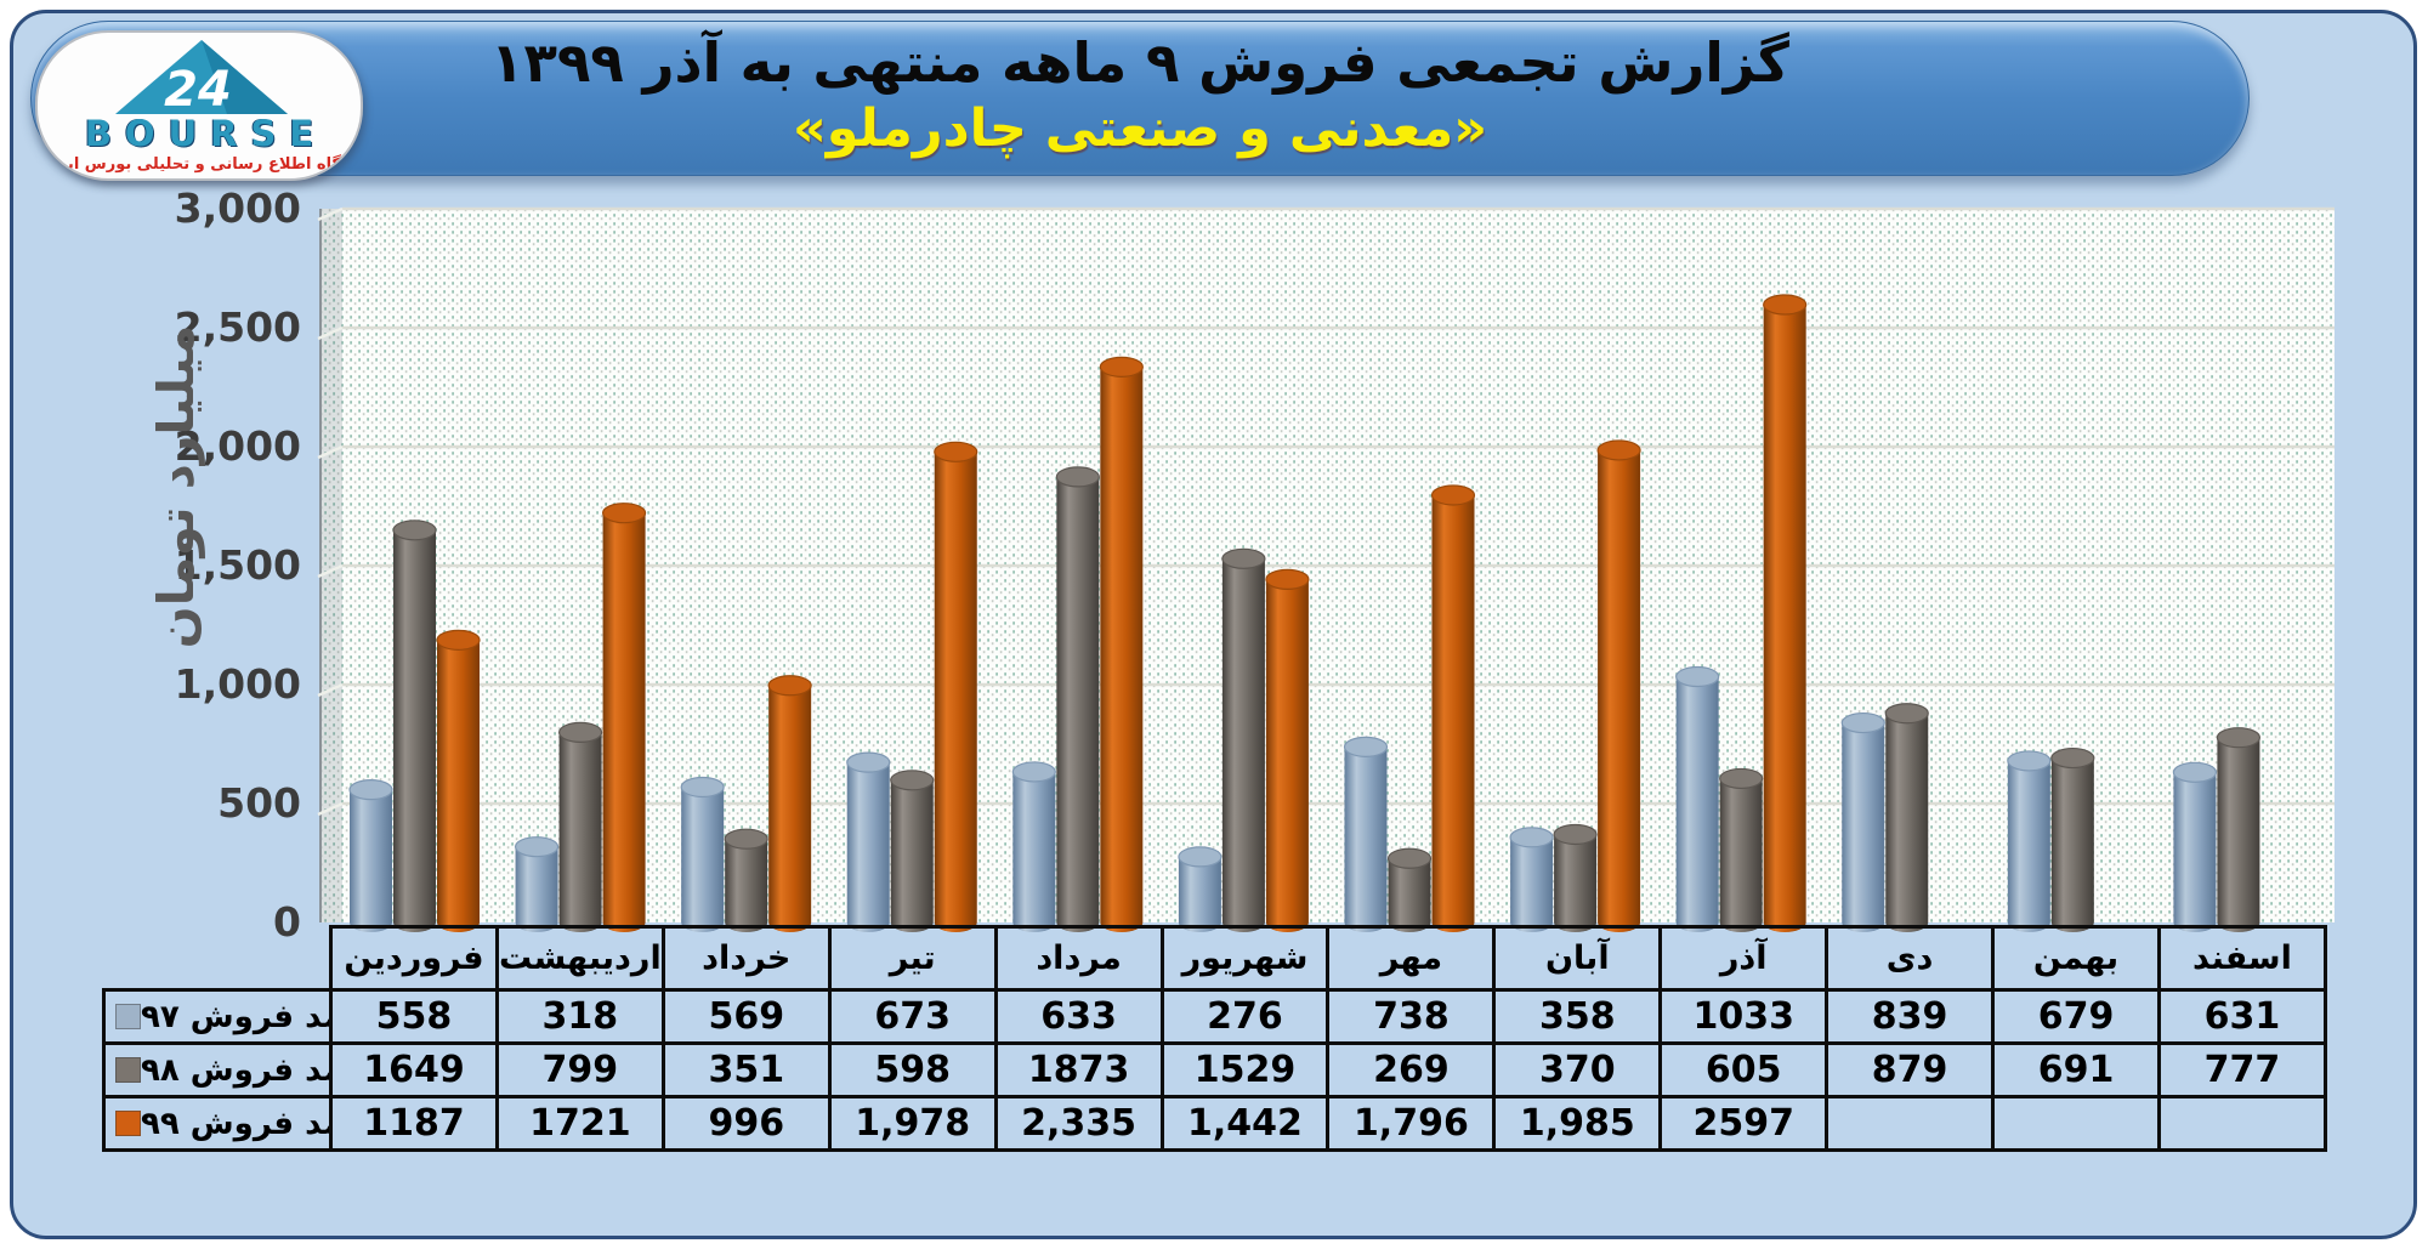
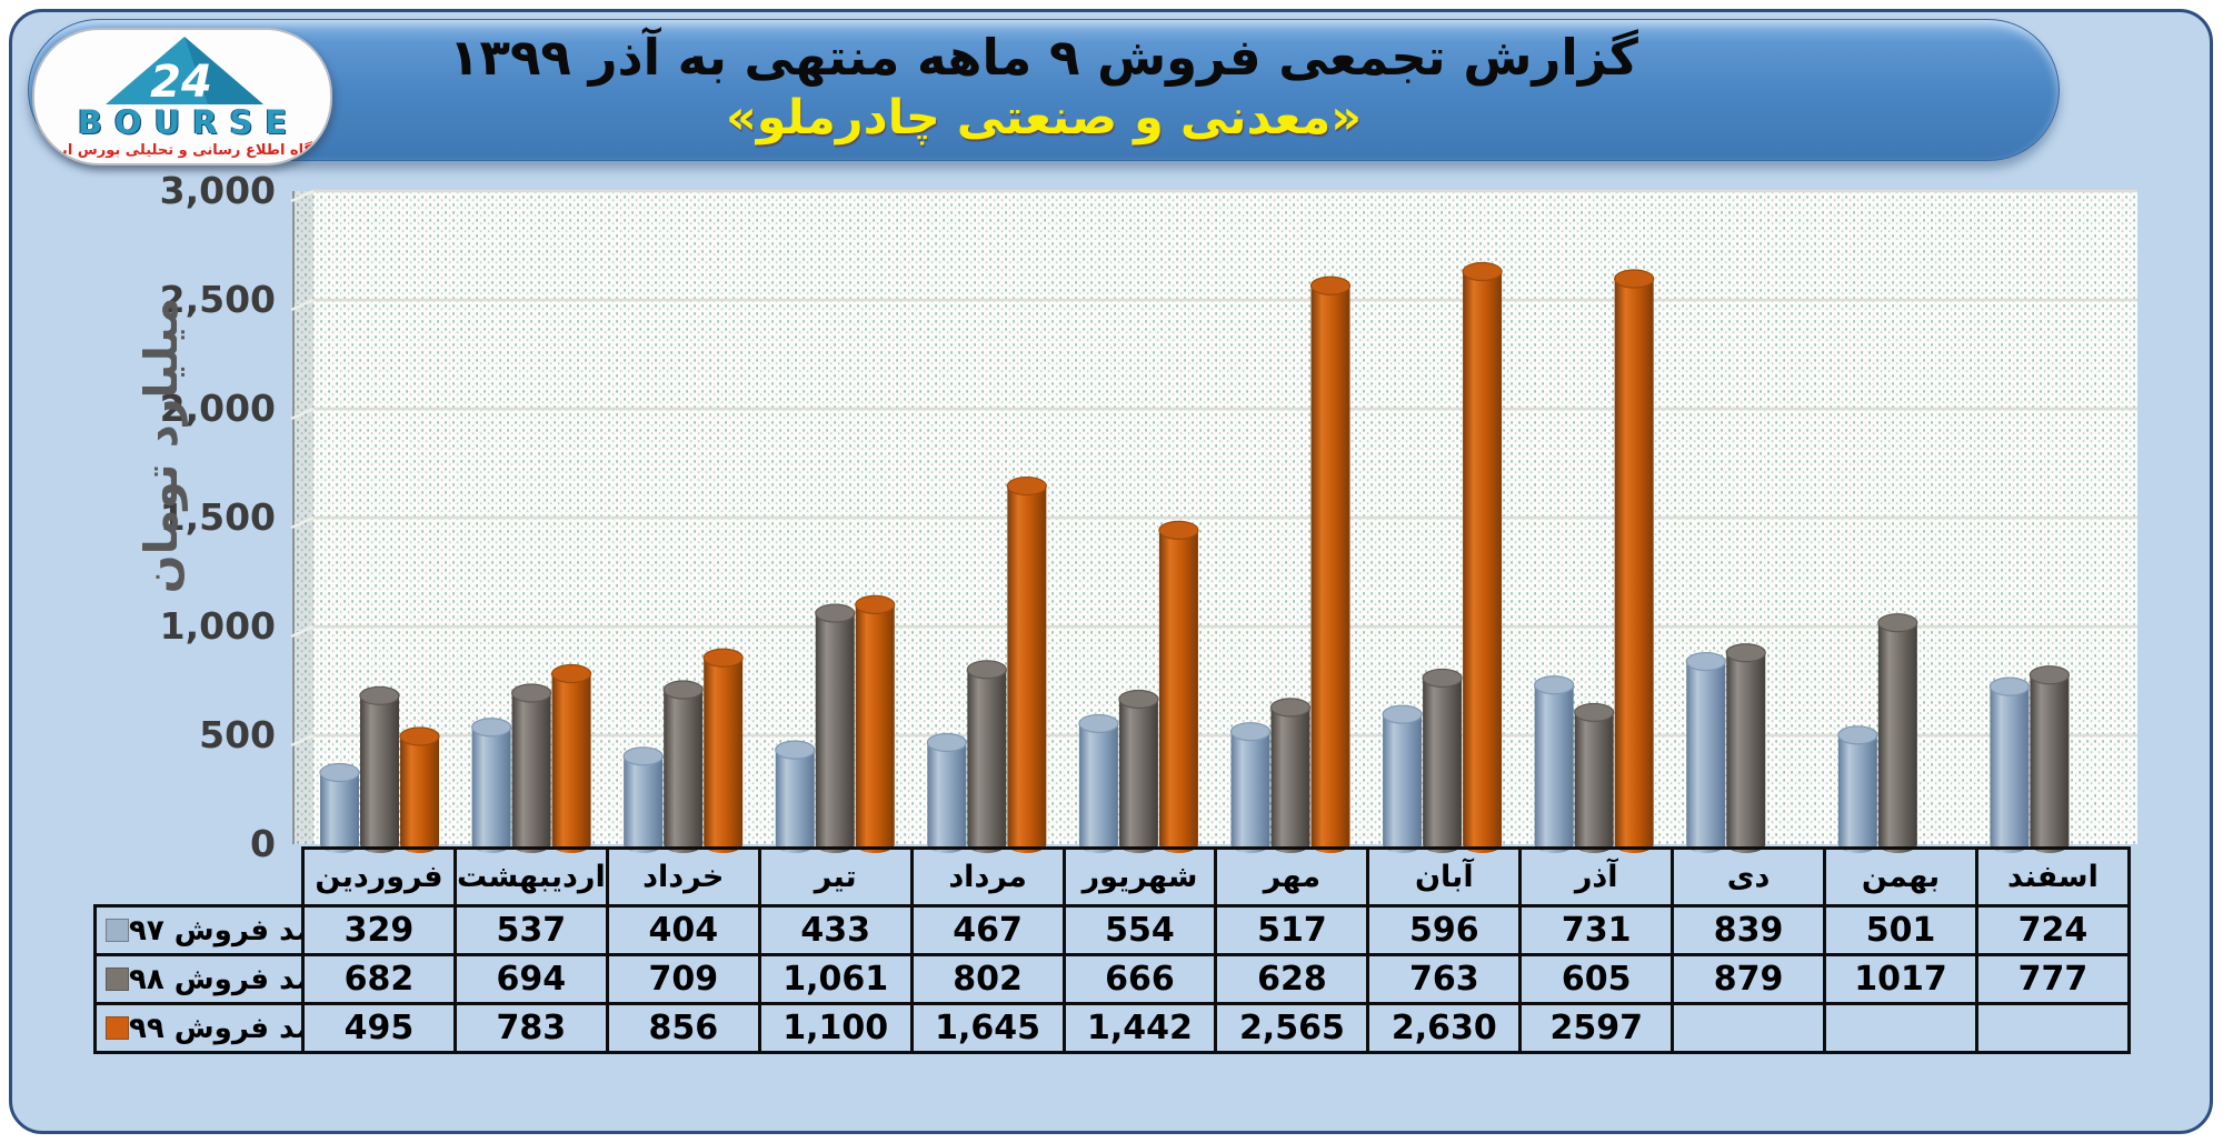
درآمد فروش ۹۷/فروردین: 558 -> 329
درآمد فروش ۹۸/فروردین: 1649 -> 682
درامد فروش ۹۹/فروردین: 1187 -> 495
درآمد فروش ۹۷/اردیبهشت: 318 -> 537
درآمد فروش ۹۸/اردیبهشت: 799 -> 694
درامد فروش ۹۹/اردیبهشت: 1721 -> 783
درآمد فروش ۹۷/خرداد: 569 -> 404
درآمد فروش ۹۸/خرداد: 351 -> 709
درامد فروش ۹۹/خرداد: 996 -> 856
درآمد فروش ۹۷/تیر: 673 -> 433
درآمد فروش ۹۸/تیر: 598 -> 1,061
درامد فروش ۹۹/تیر: 1,978 -> 1,100
درآمد فروش ۹۷/مرداد: 633 -> 467
درآمد فروش ۹۸/مرداد: 1873 -> 802
درامد فروش ۹۹/مرداد: 2,335 -> 1,645
درآمد فروش ۹۷/شهریور: 276 -> 554
درآمد فروش ۹۸/شهریور: 1529 -> 666
درآمد فروش ۹۷/مهر: 738 -> 517
درآمد فروش ۹۸/مهر: 269 -> 628
درامد فروش ۹۹/مهر: 1,796 -> 2,565
درآمد فروش ۹۷/آبان: 358 -> 596
درآمد فروش ۹۸/آبان: 370 -> 763
درامد فروش ۹۹/آبان: 1,985 -> 2,630
درآمد فروش ۹۷/آذر: 1033 -> 731
درآمد فروش ۹۷/بهمن: 679 -> 501
درآمد فروش ۹۸/بهمن: 691 -> 1017
درآمد فروش ۹۷/اسفند: 631 -> 724
